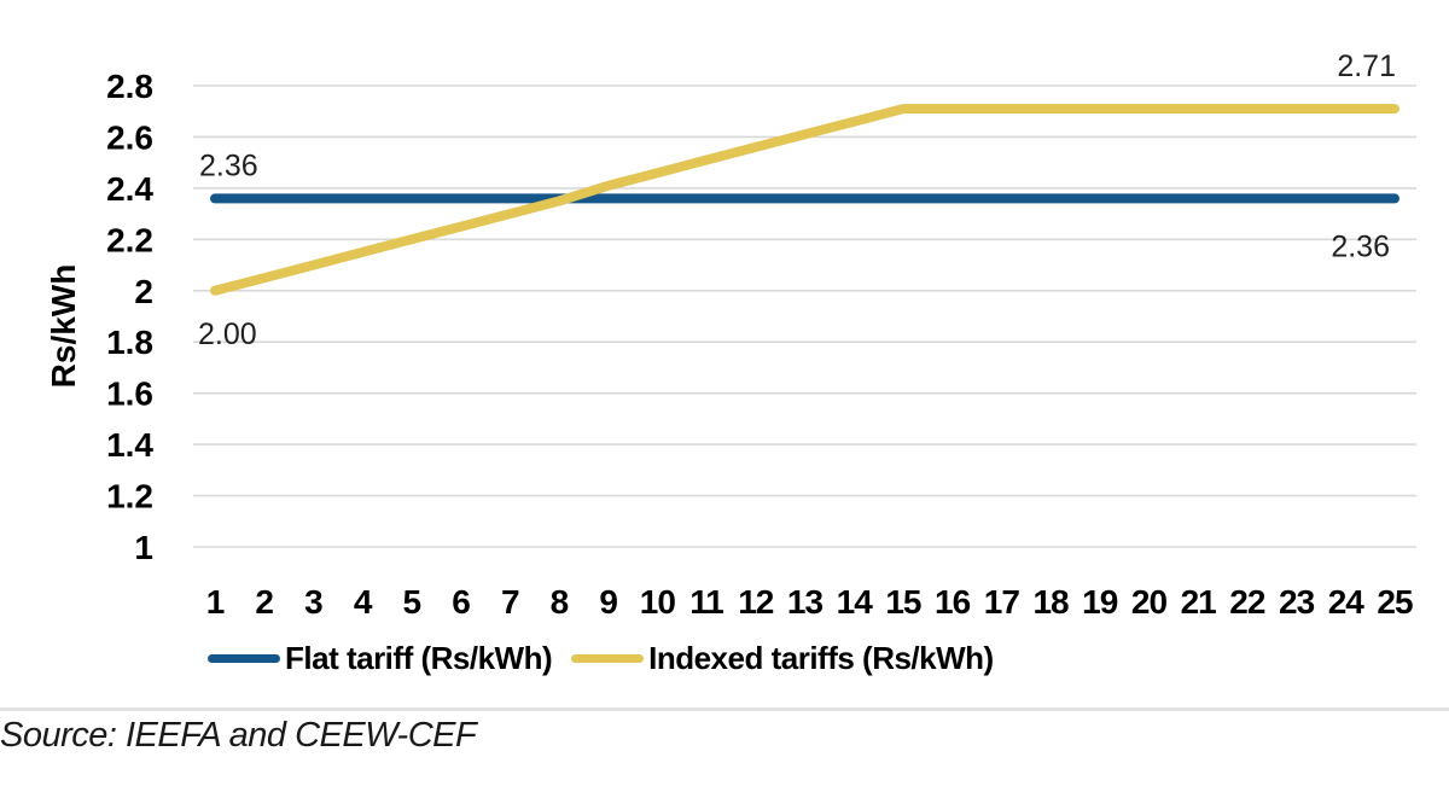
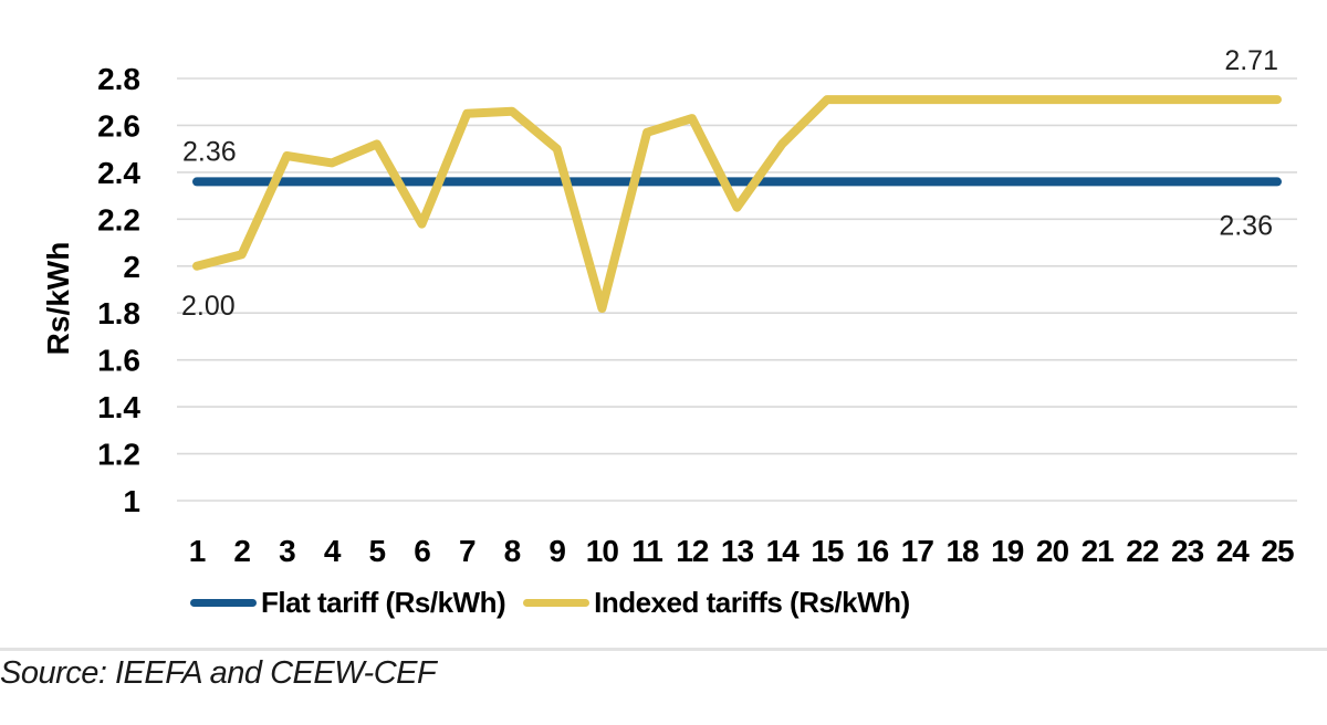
Indexed tariffs (Rs/kWh)/3: 2.10 -> 2.47
Indexed tariffs (Rs/kWh)/4: 2.15 -> 2.44
Indexed tariffs (Rs/kWh)/5: 2.20 -> 2.52
Indexed tariffs (Rs/kWh)/6: 2.25 -> 2.18
Indexed tariffs (Rs/kWh)/7: 2.30 -> 2.65
Indexed tariffs (Rs/kWh)/8: 2.35 -> 2.66
Indexed tariffs (Rs/kWh)/9: 2.41 -> 2.50
Indexed tariffs (Rs/kWh)/10: 2.46 -> 1.82
Indexed tariffs (Rs/kWh)/11: 2.51 -> 2.57
Indexed tariffs (Rs/kWh)/12: 2.56 -> 2.63
Indexed tariffs (Rs/kWh)/13: 2.61 -> 2.25
Indexed tariffs (Rs/kWh)/14: 2.66 -> 2.52
